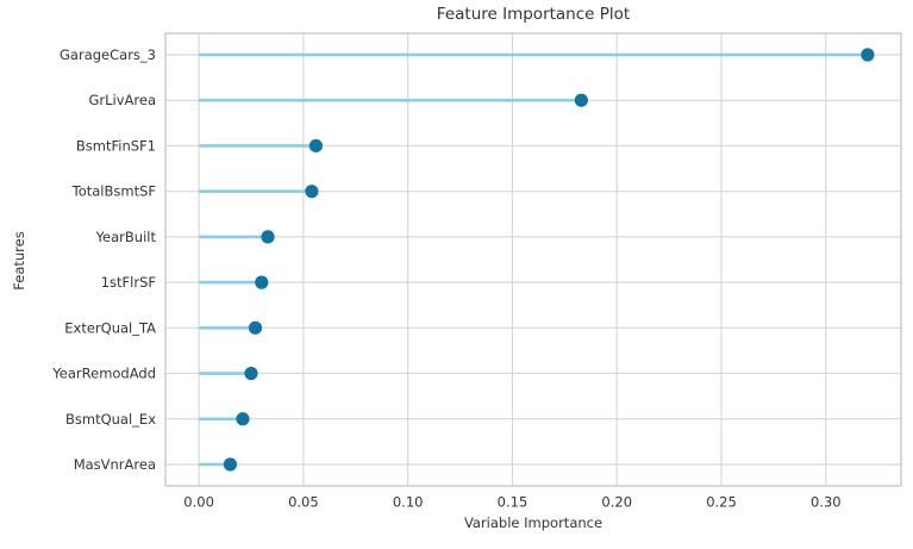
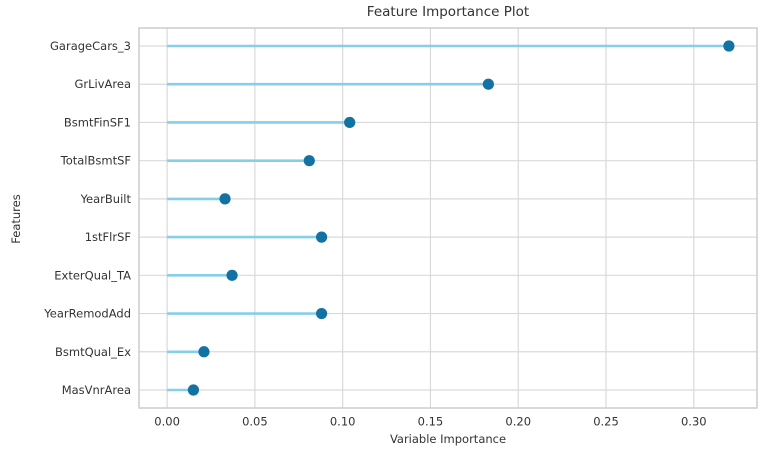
BsmtFinSF1: 0.056 -> 0.104
TotalBsmtSF: 0.054 -> 0.081
1stFlrSF: 0.030 -> 0.088
ExterQual_TA: 0.027 -> 0.037
YearRemodAdd: 0.025 -> 0.088
